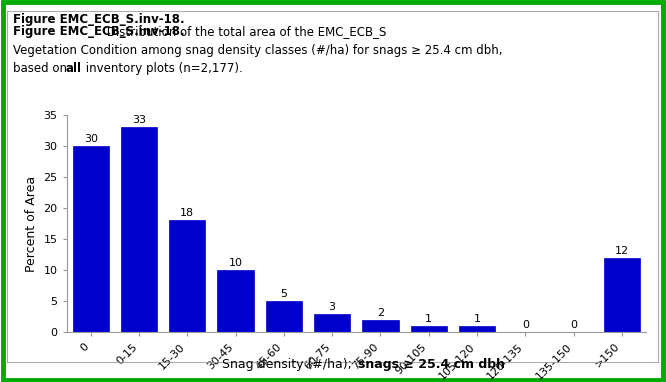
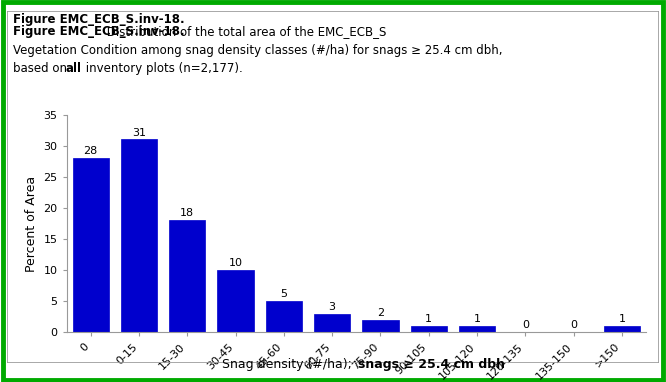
0: 30 -> 28
0-15: 33 -> 31
>150: 12 -> 1
